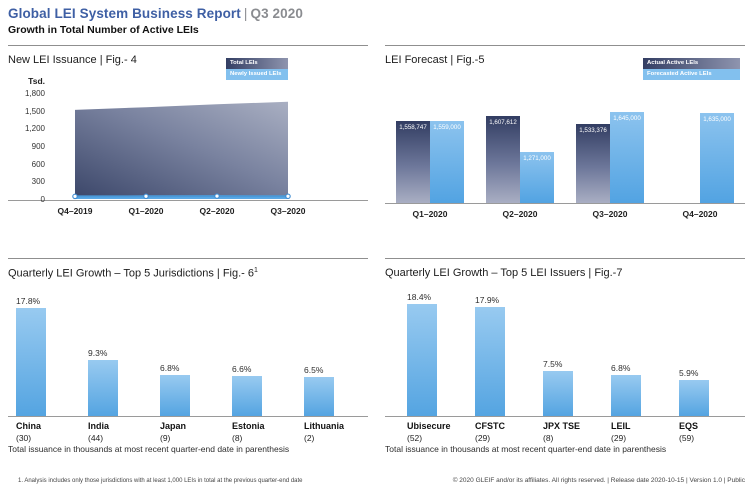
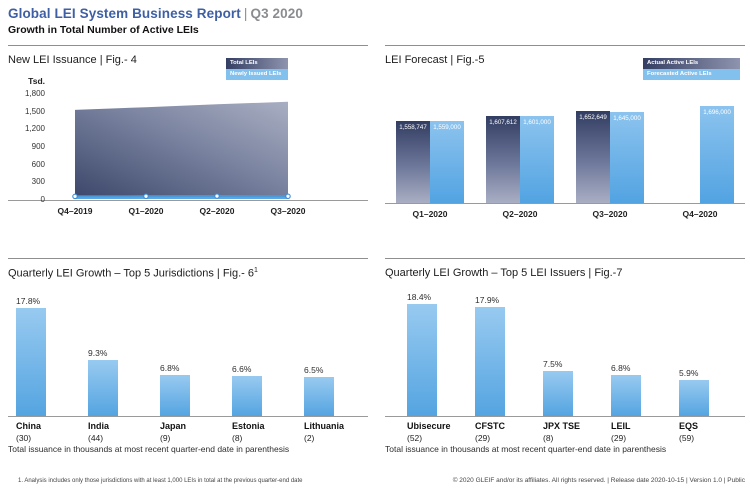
LEI Forecast/Forecasted Active LEIs/Q2–2020: 1,271,000 -> 1,601,000
LEI Forecast/Actual Active LEIs/Q3–2020: 1,533,376 -> 1,652,649
LEI Forecast/Forecasted Active LEIs/Q4–2020: 1,635,000 -> 1,696,000
